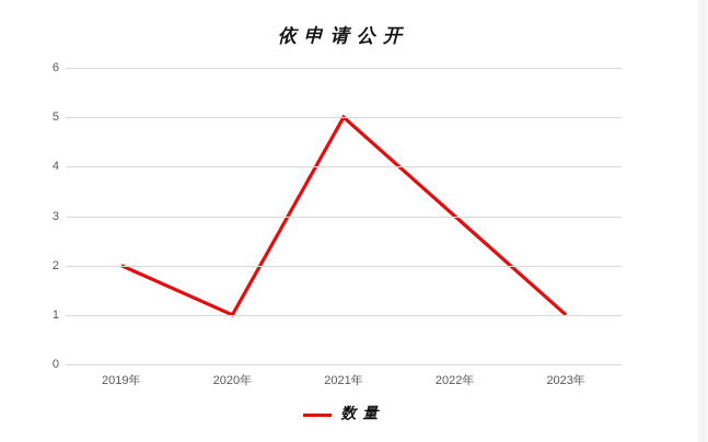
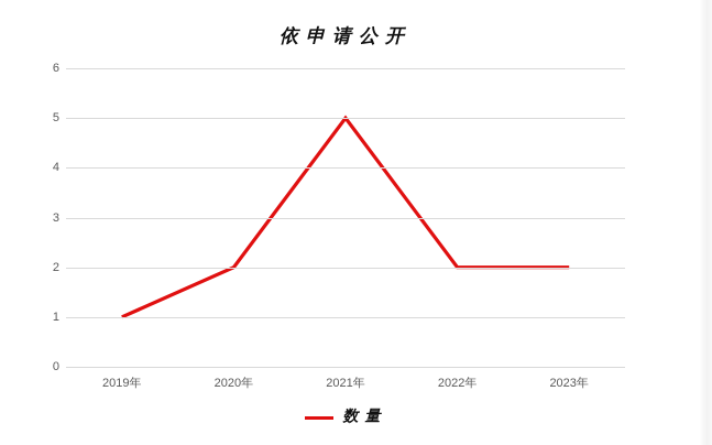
2019年: 2 -> 1
2020年: 1 -> 2
2022年: 3 -> 2
2023年: 1 -> 2
